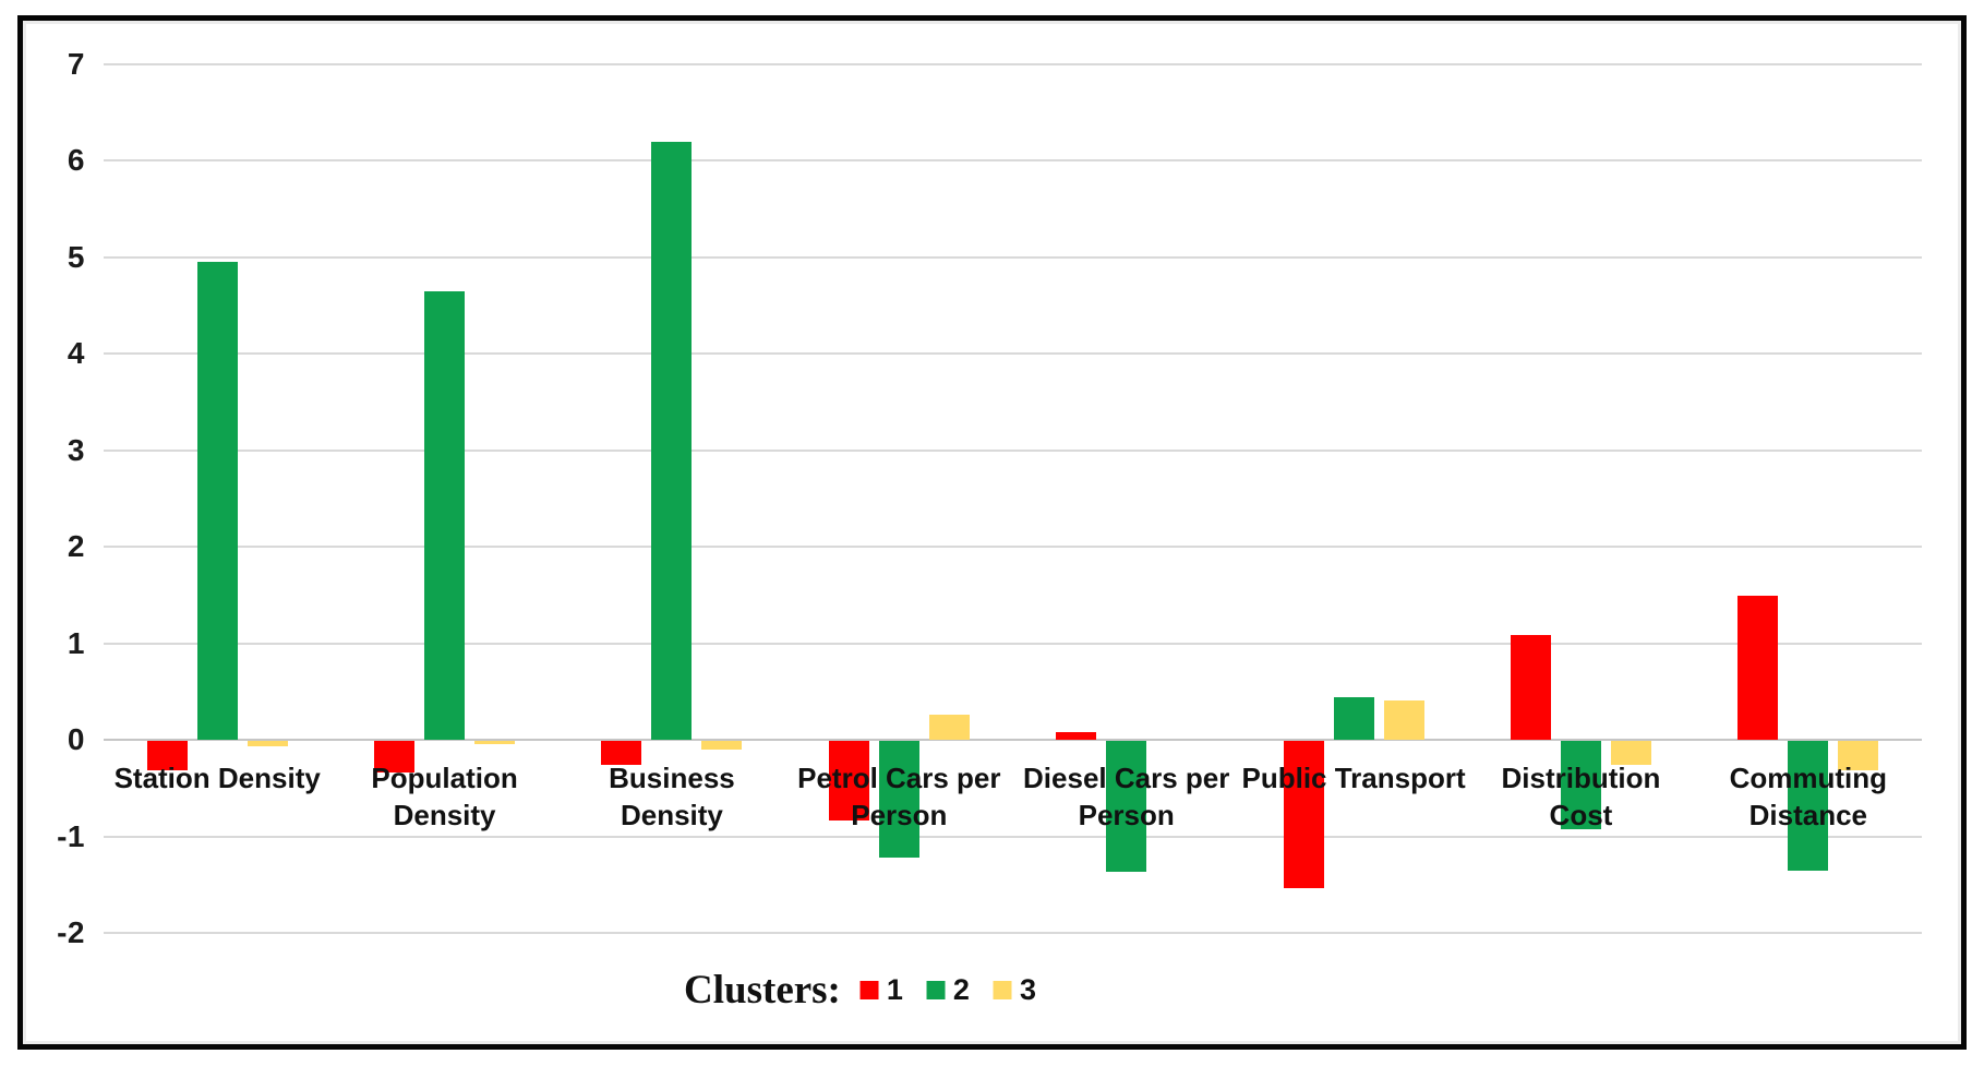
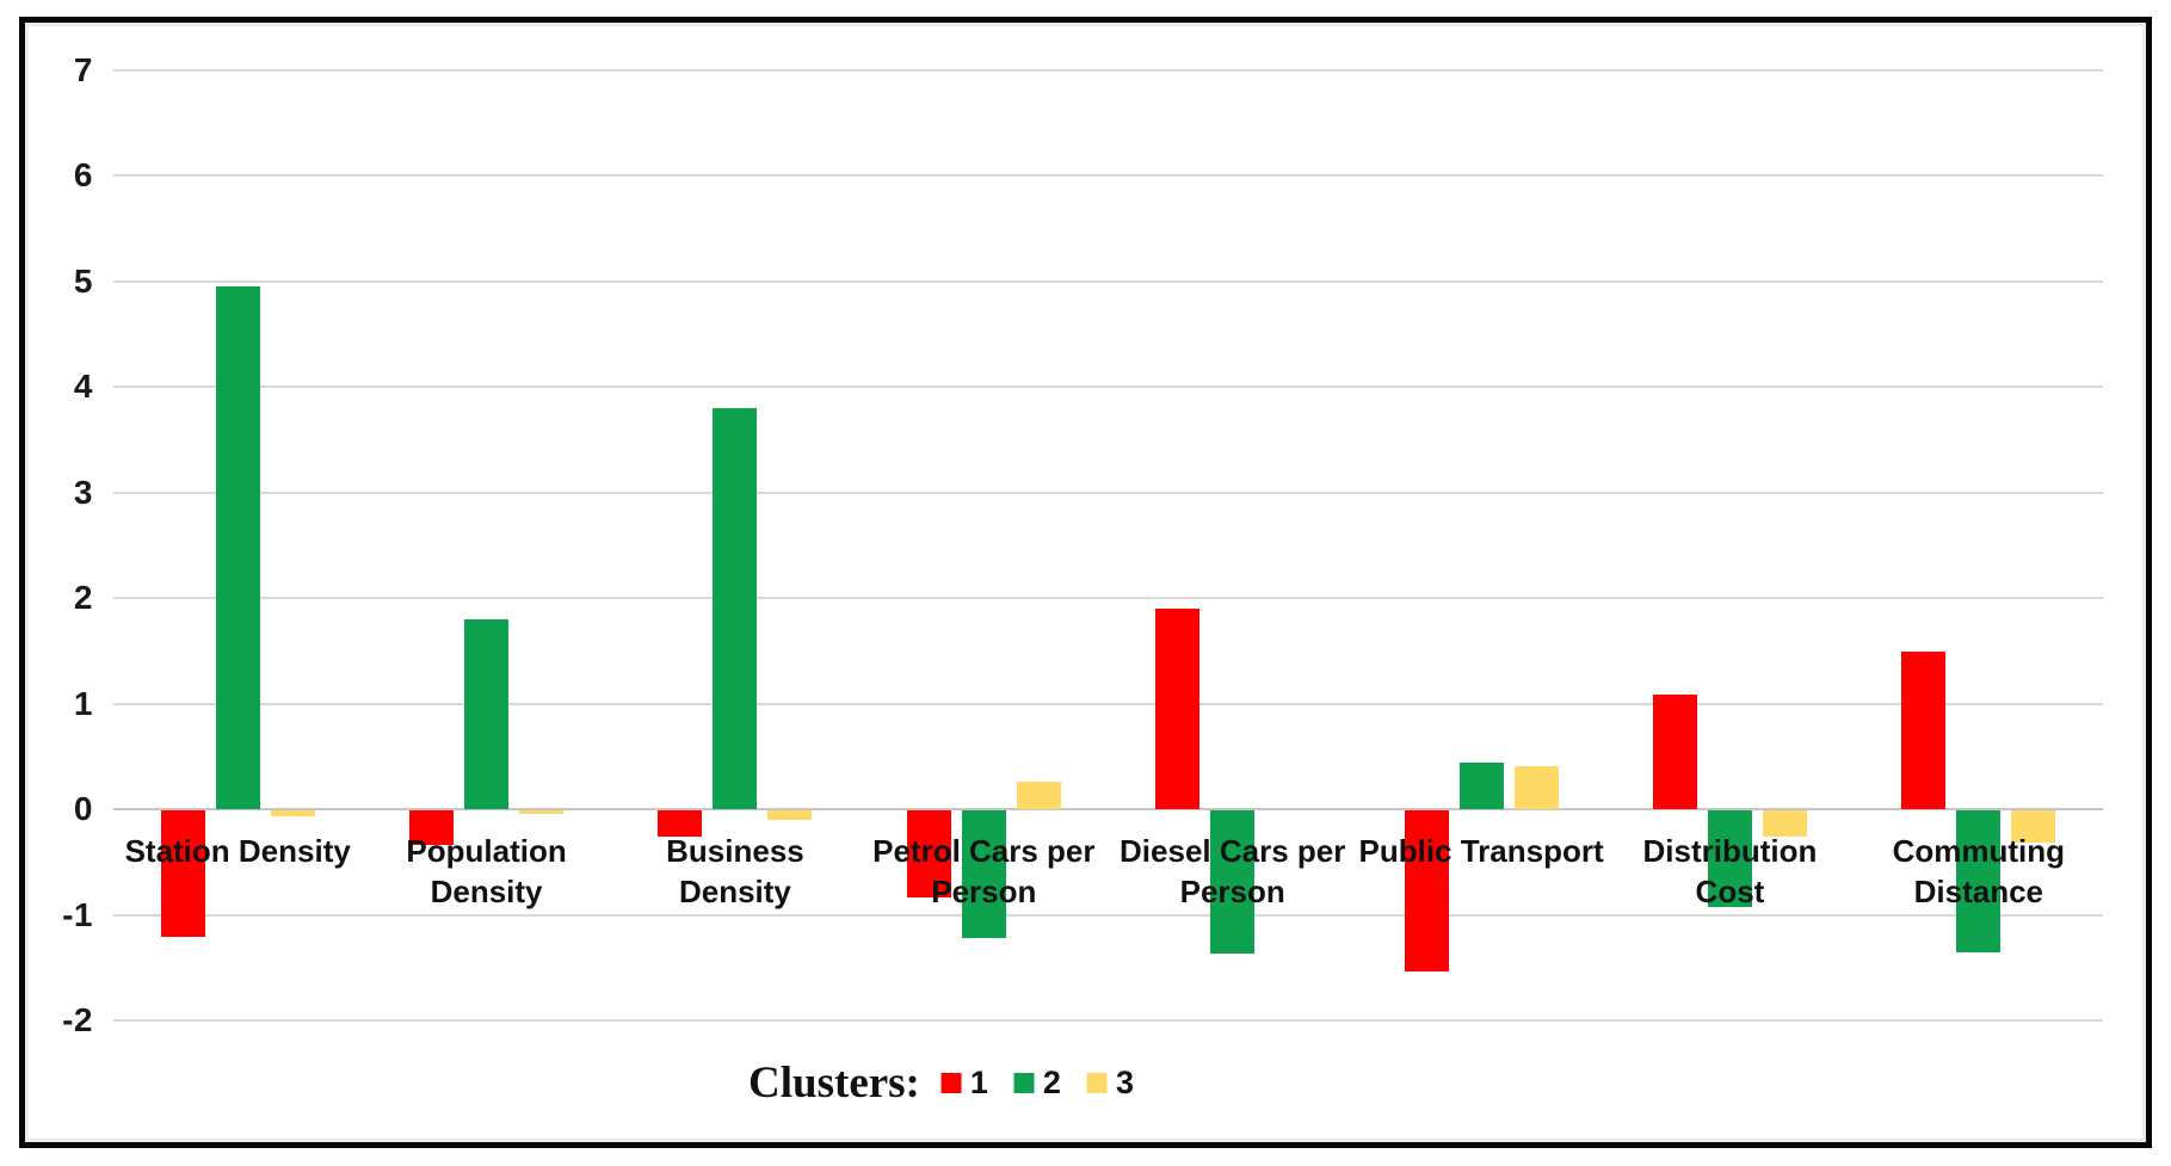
1/Station Density: -0.3 -> -1.2
2/Population Density: 4.6 -> 1.8
2/Business Density: 6.2 -> 3.8
1/Diesel Cars per Person: 0.1 -> 1.9
